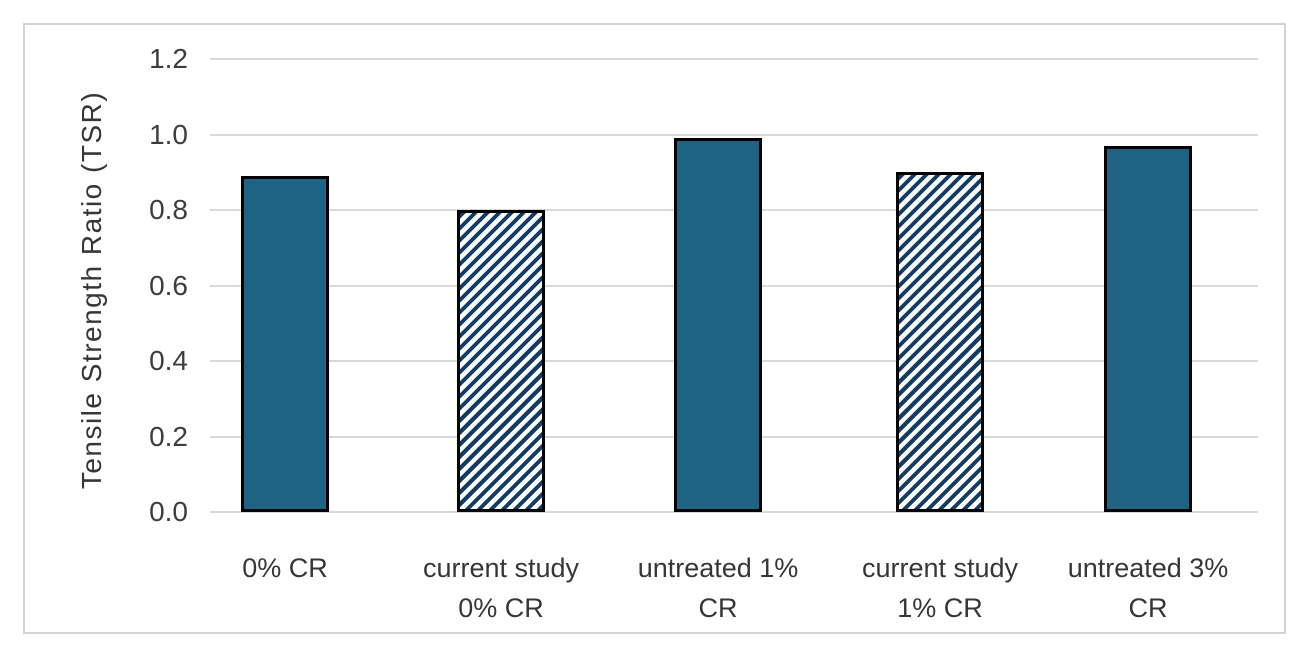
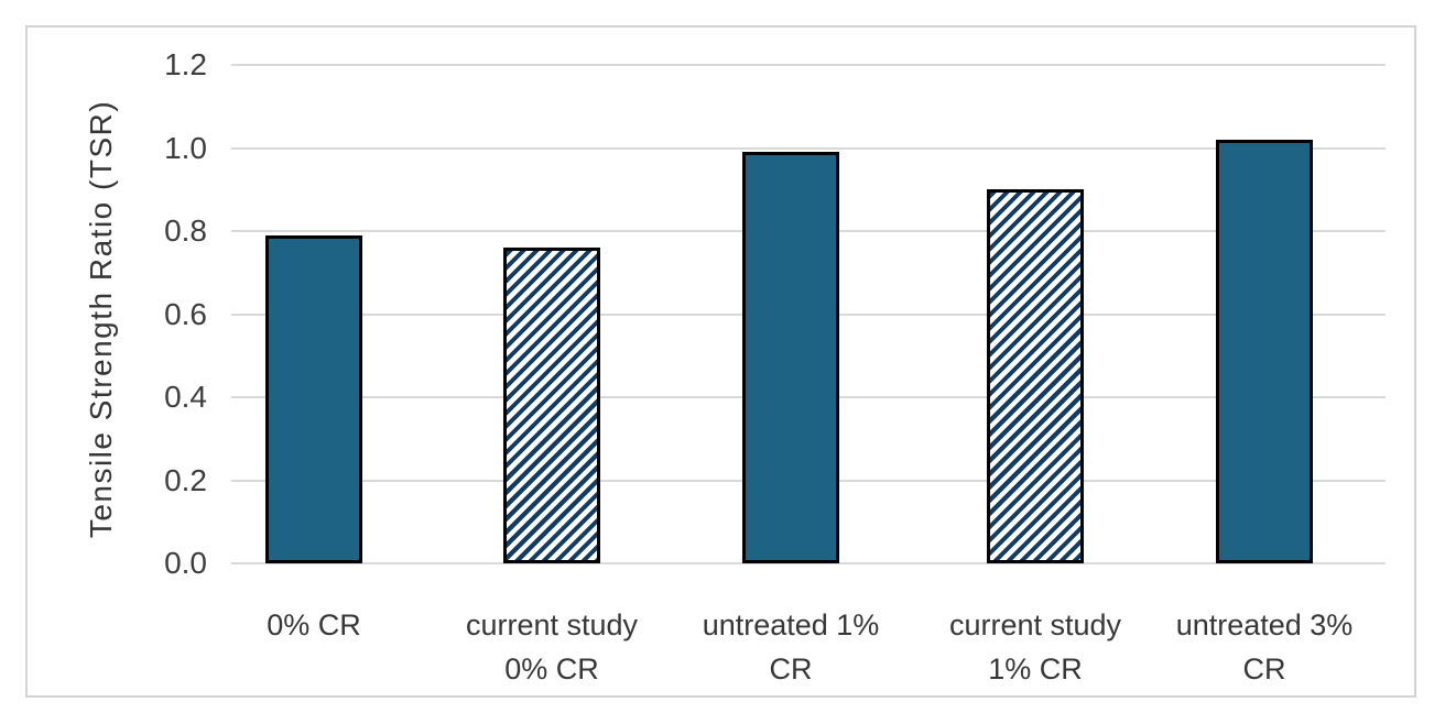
0% CR: 0.89 -> 0.79
current study 0% CR: 0.80 -> 0.76
untreated 3% CR: 0.97 -> 1.02
